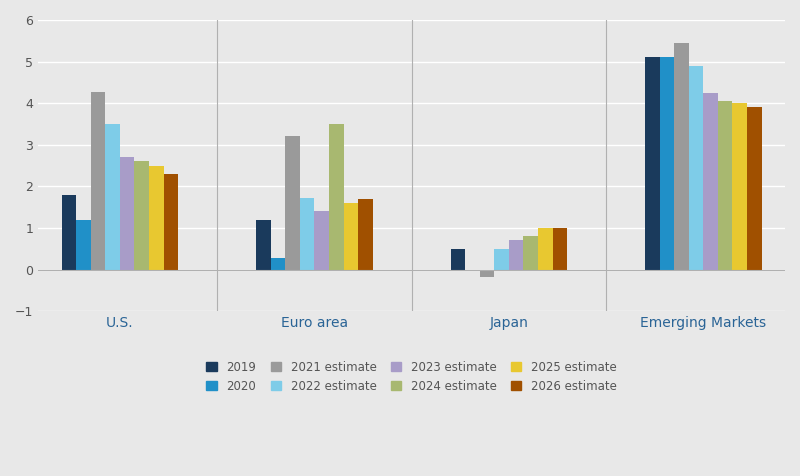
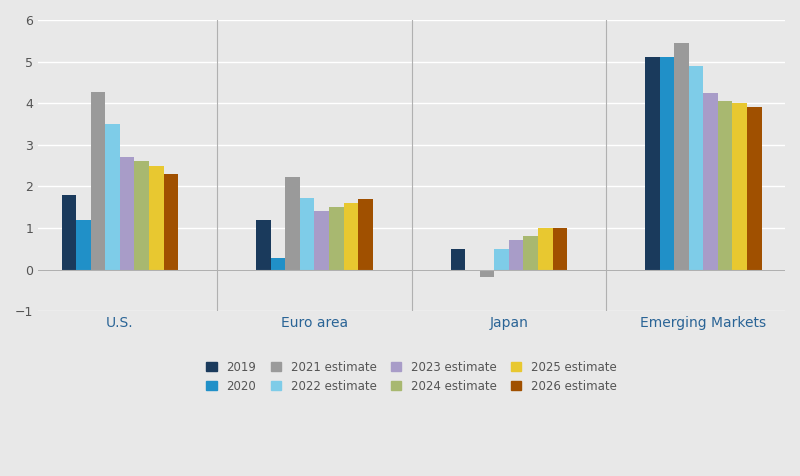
2021 estimate/Euro area: 3.20 -> 2.22
2024 estimate/Euro area: 3.50 -> 1.50
